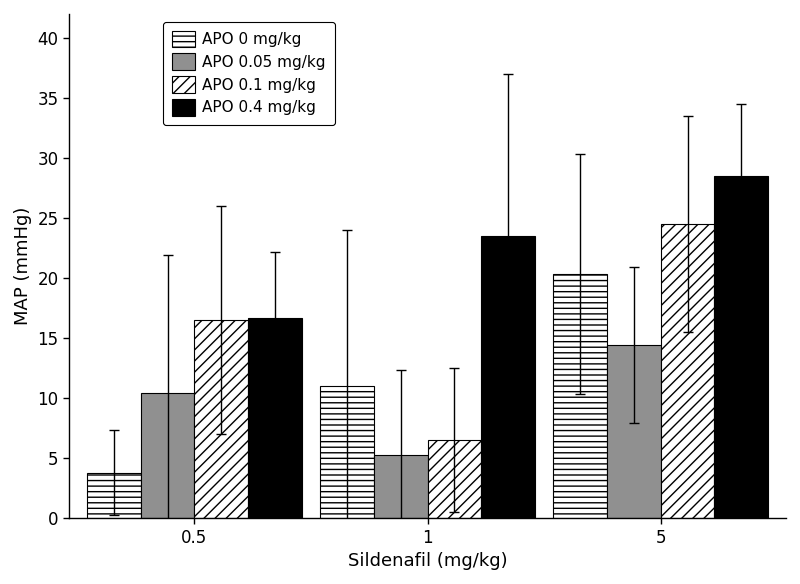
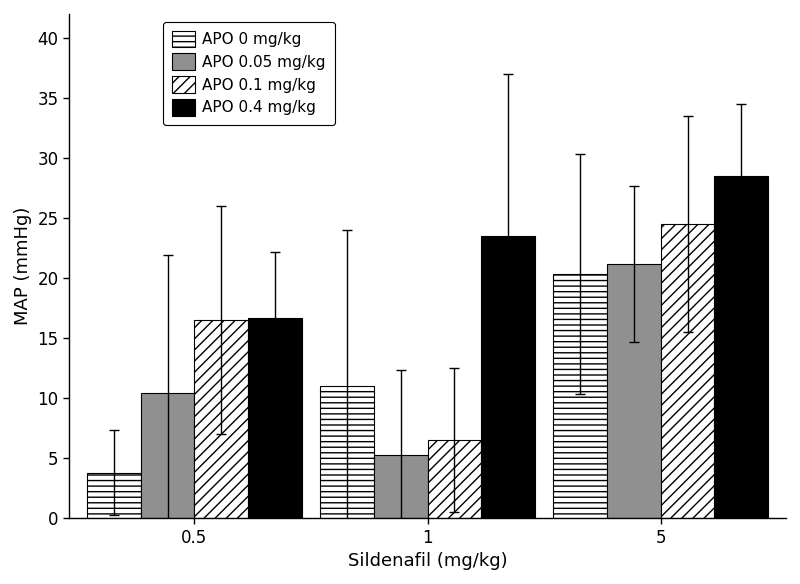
APO 0.05 mg/kg/5: 14.4 -> 21.2
